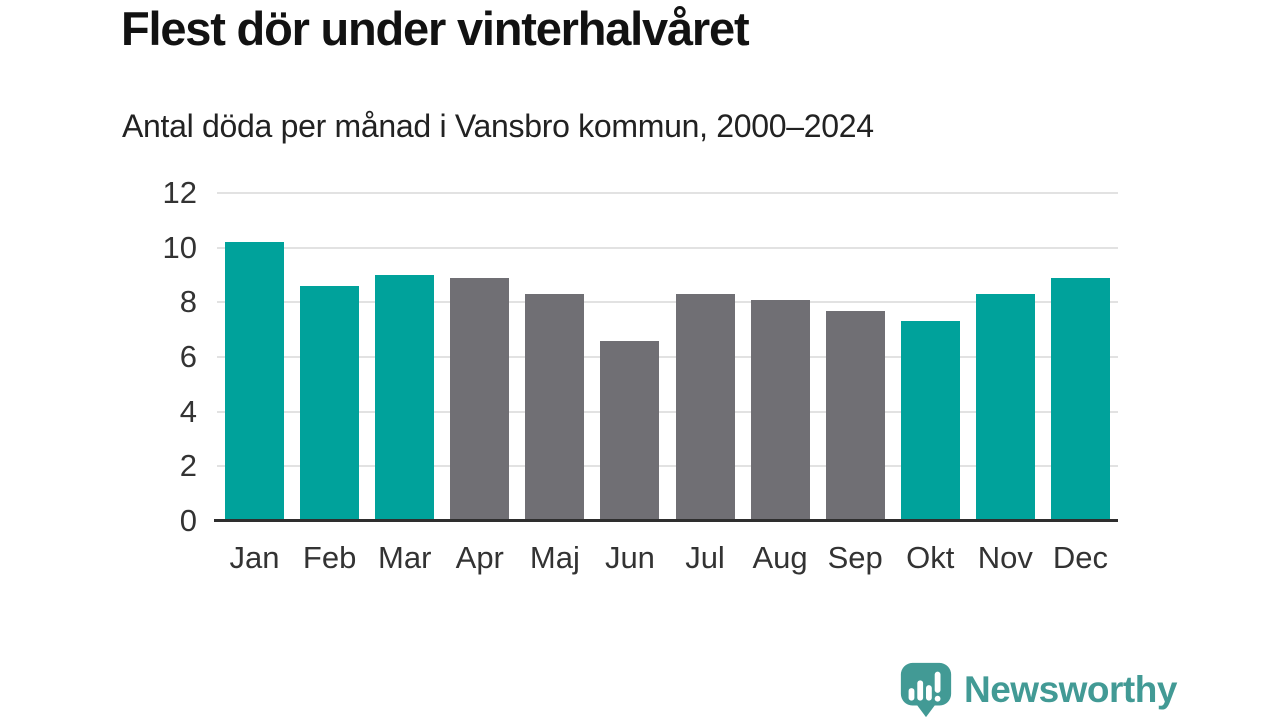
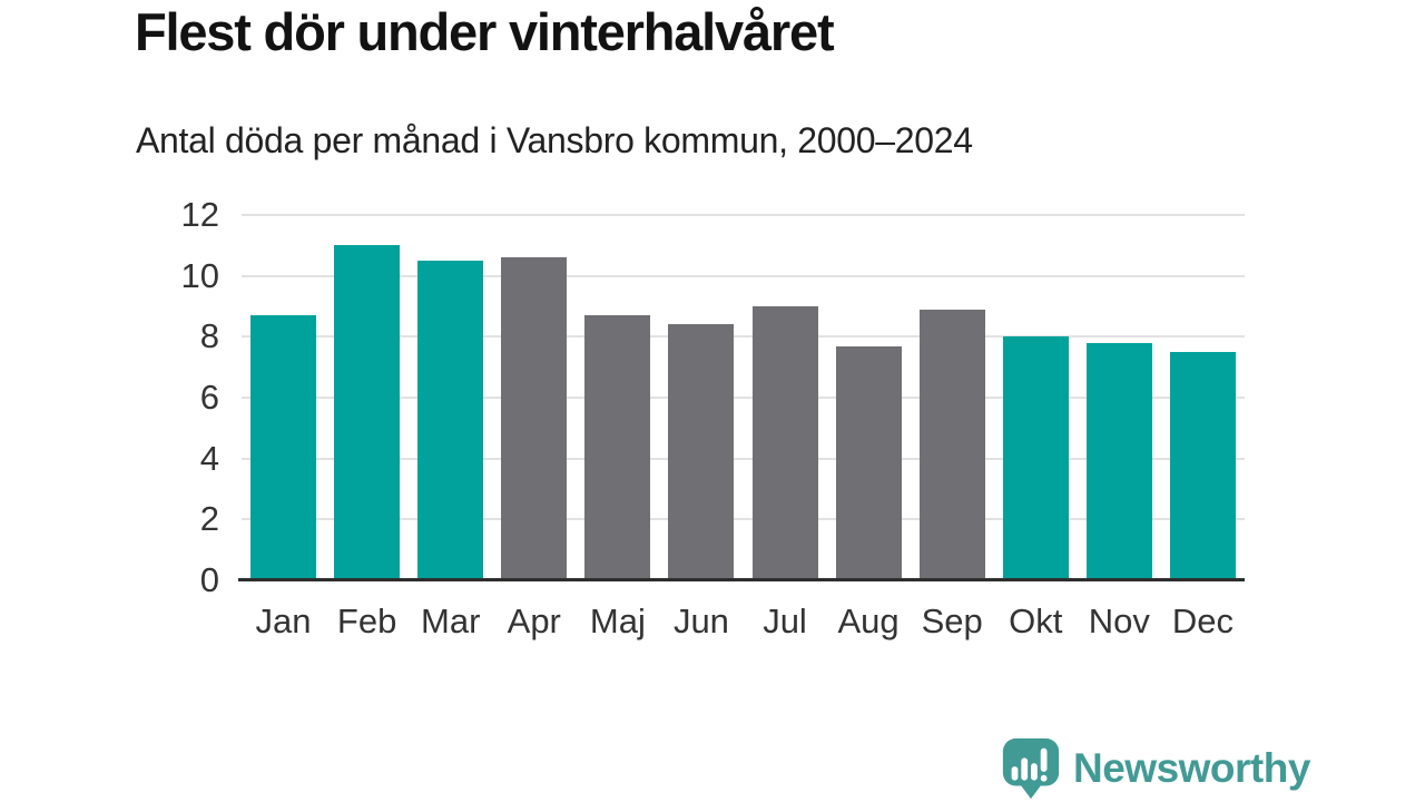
Jan: 10.2 -> 8.7
Feb: 8.6 -> 11.0
Mar: 9.0 -> 10.5
Apr: 8.9 -> 10.6
Maj: 8.3 -> 8.7
Jun: 6.6 -> 8.4
Jul: 8.3 -> 9.0
Aug: 8.1 -> 7.7
Sep: 7.7 -> 8.9
Okt: 7.3 -> 8.0
Nov: 8.3 -> 7.8
Dec: 8.9 -> 7.5
